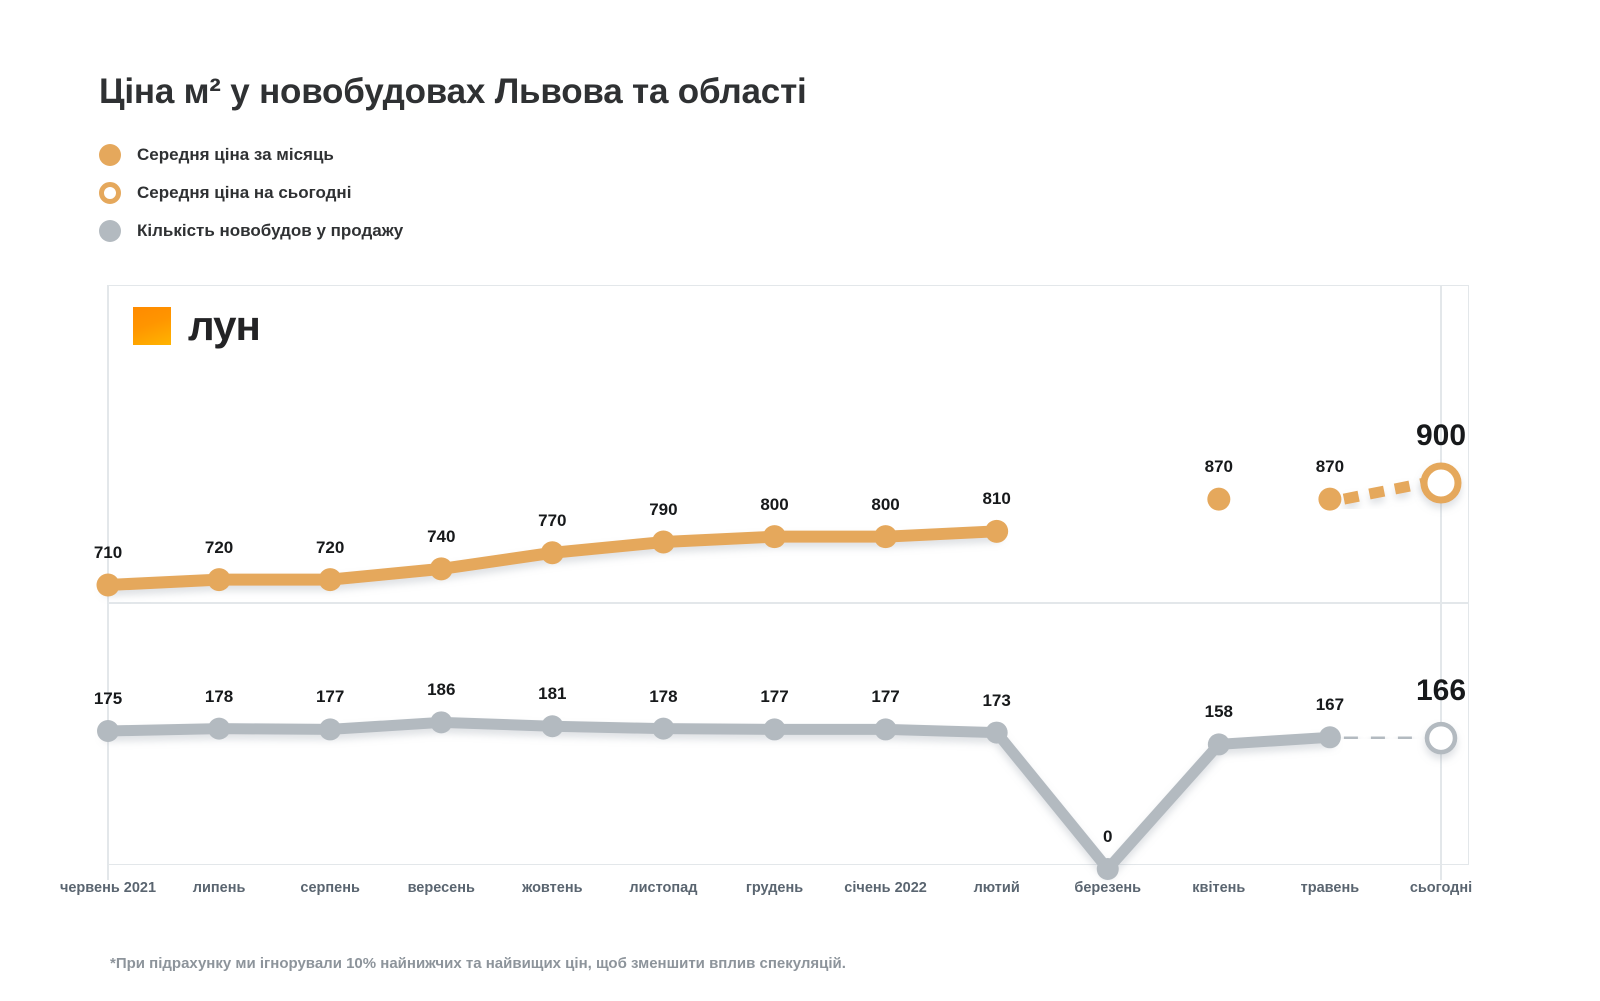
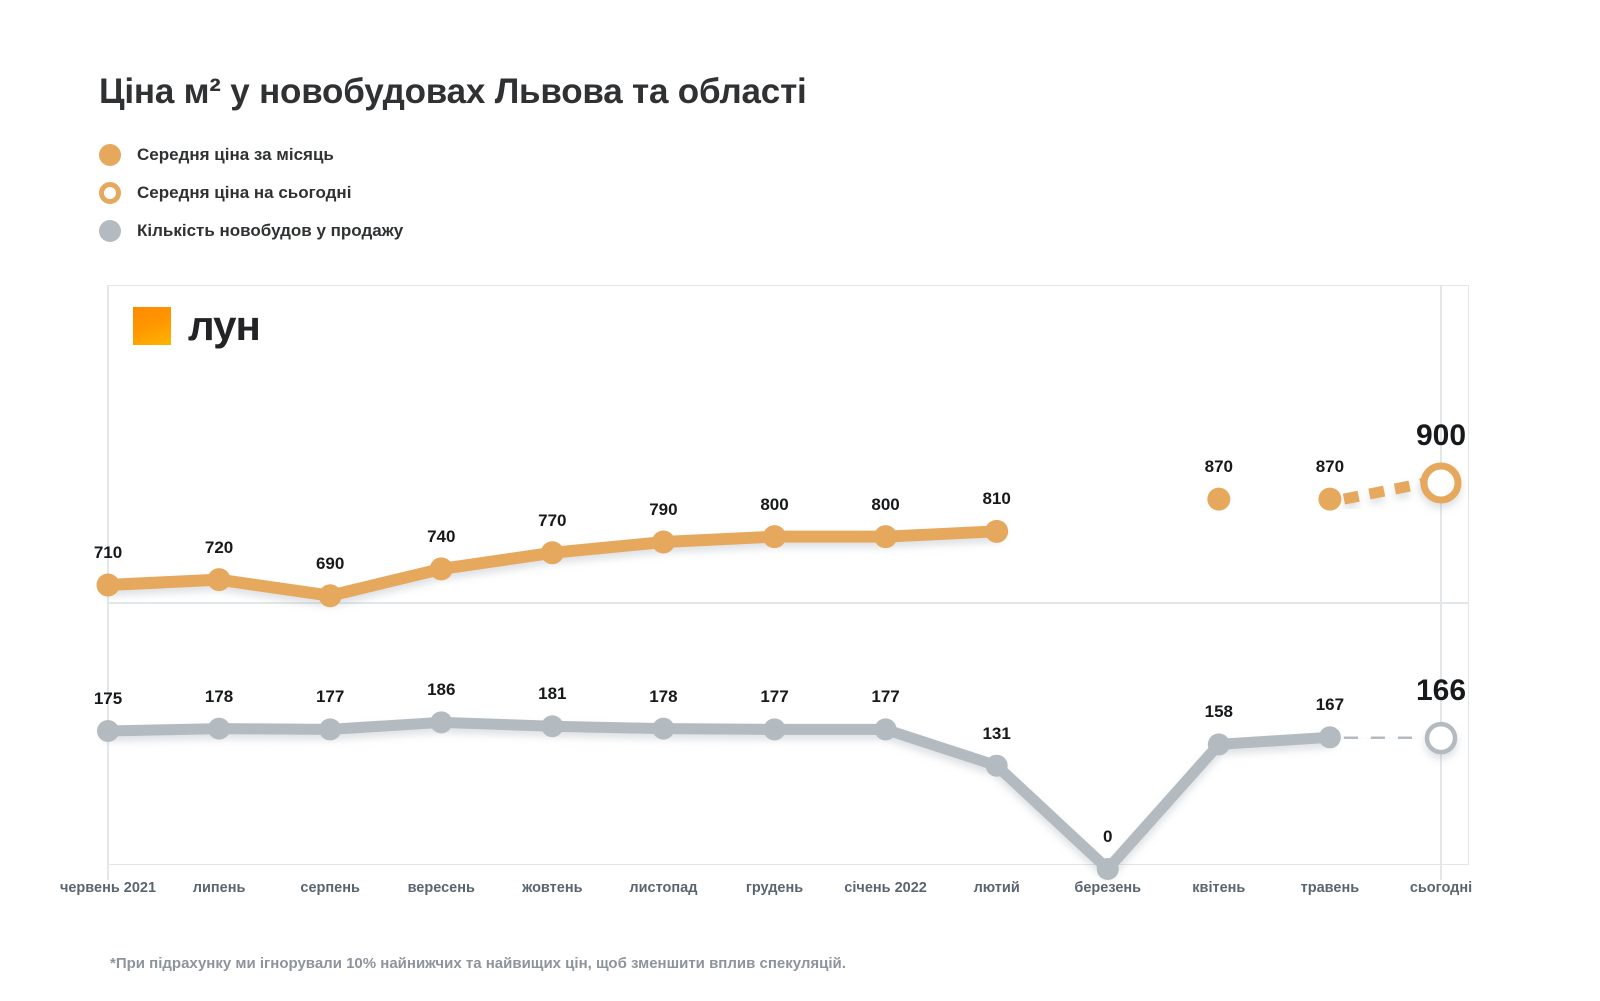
Середня ціна за місяць/серпень: 720 -> 690
Кількість новобудов у продажу/лютий: 173 -> 131
